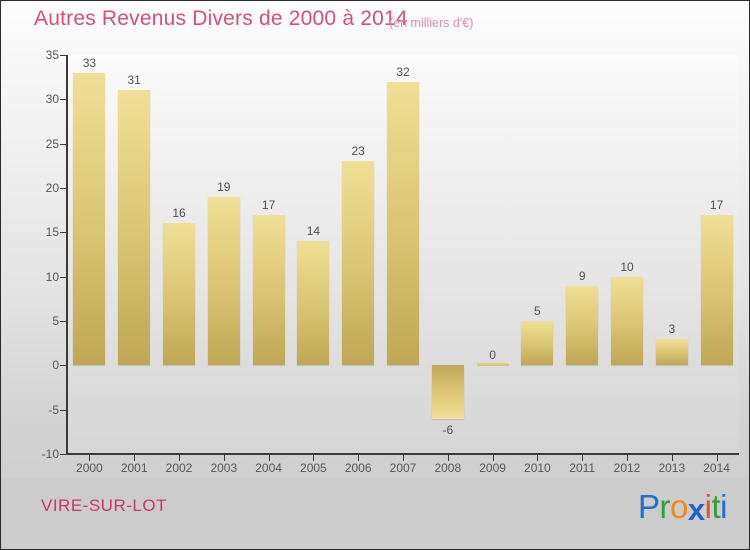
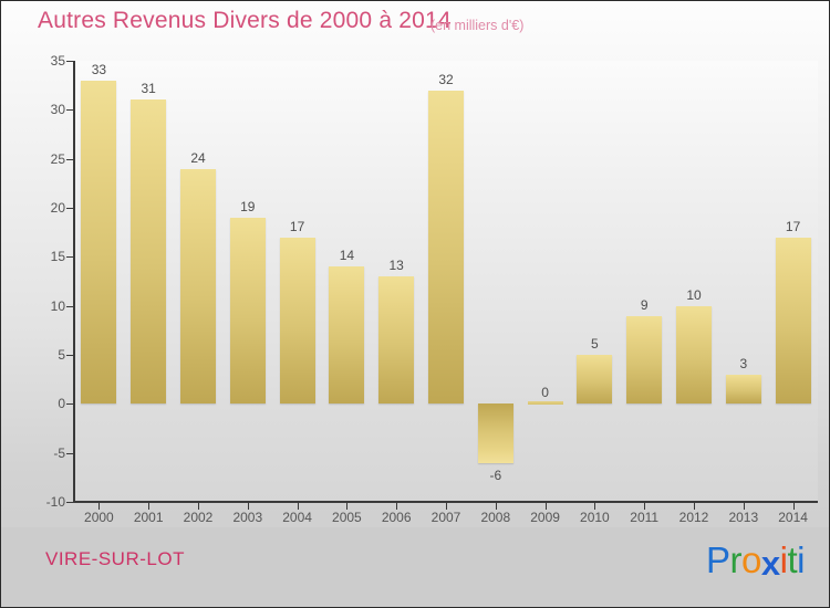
2002: 16 -> 24
2006: 23 -> 13
